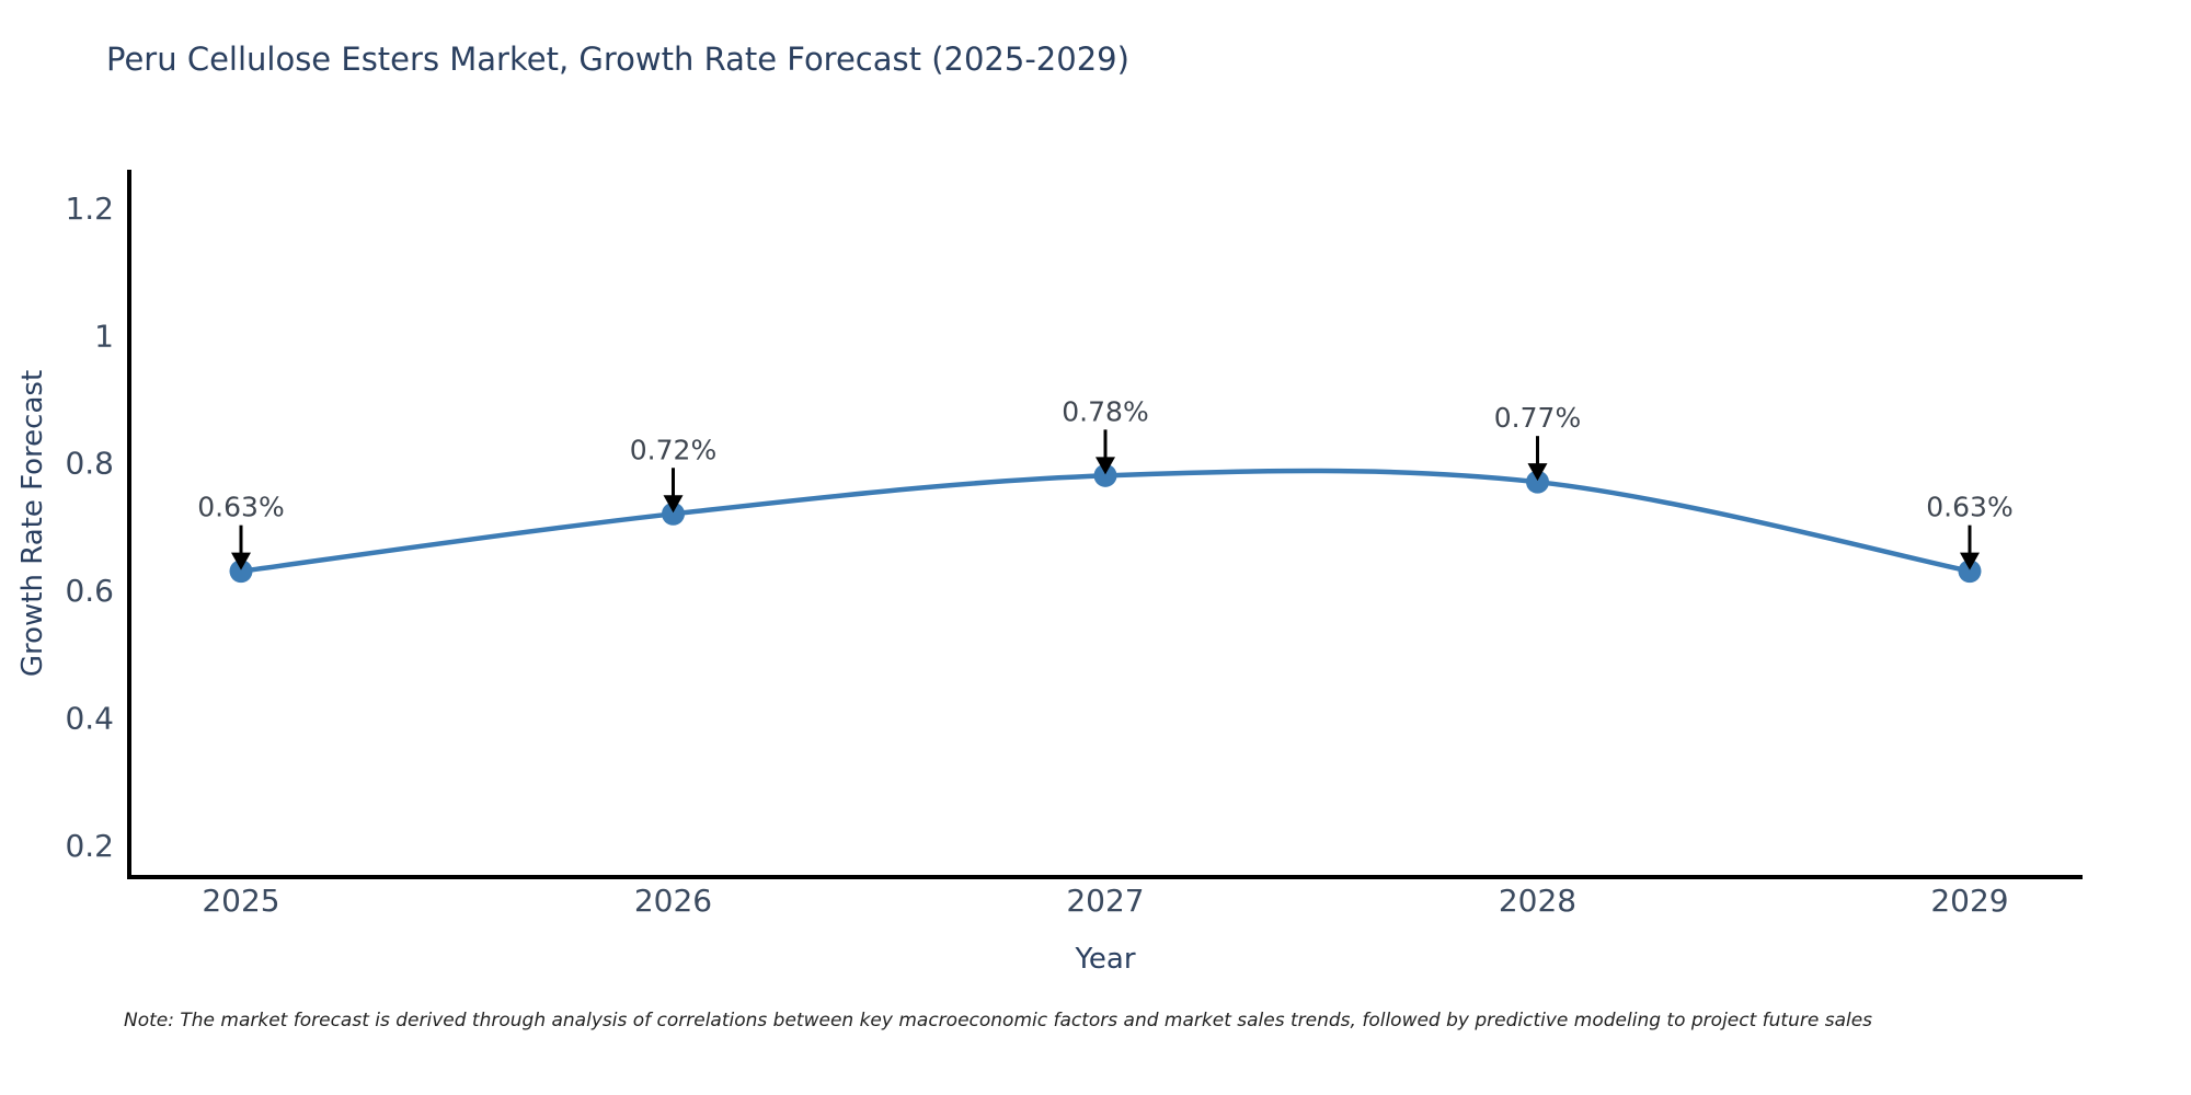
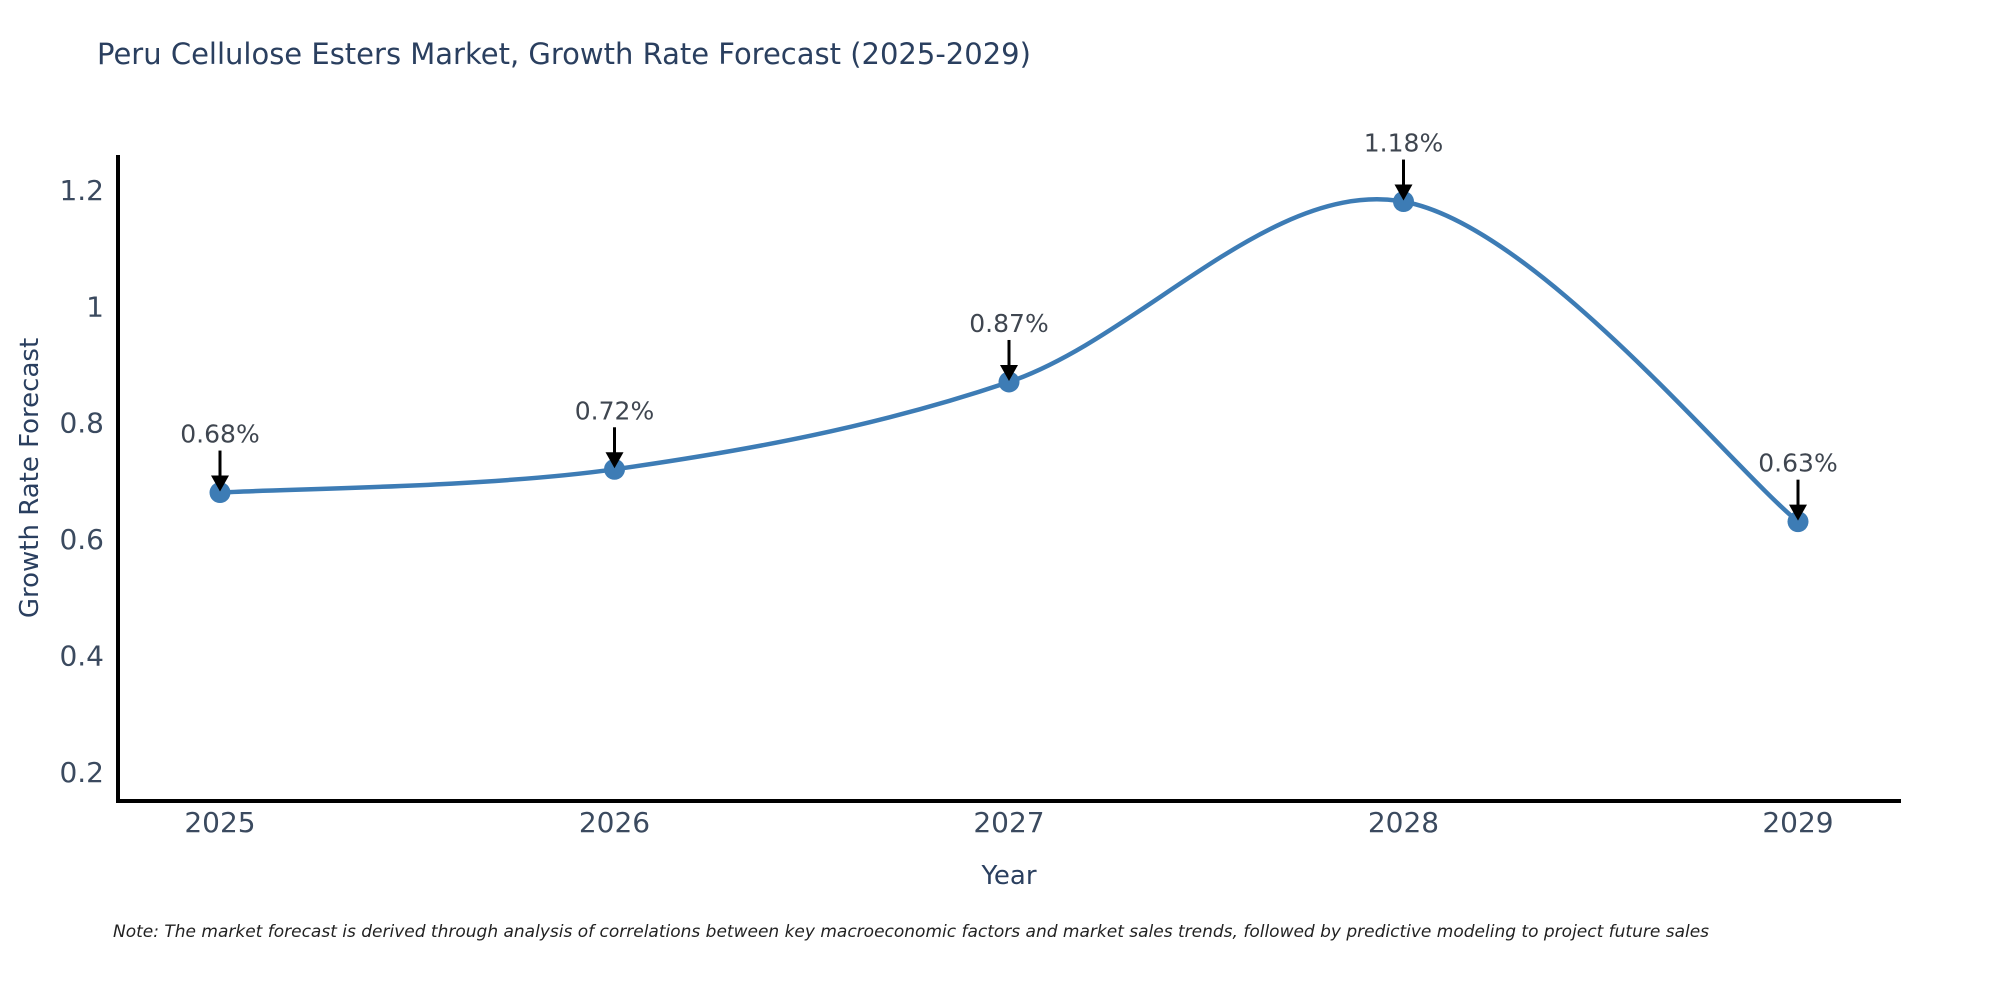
2025: 0.63% -> 0.68%
2027: 0.78% -> 0.87%
2028: 0.77% -> 1.18%
